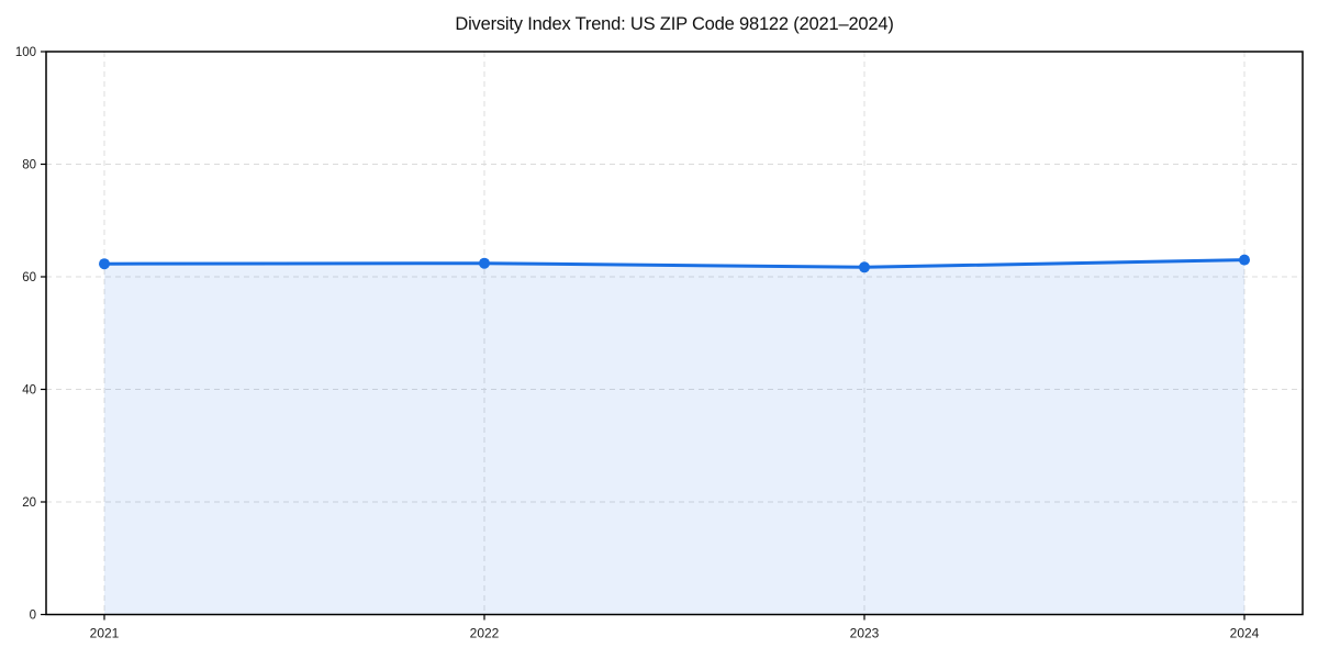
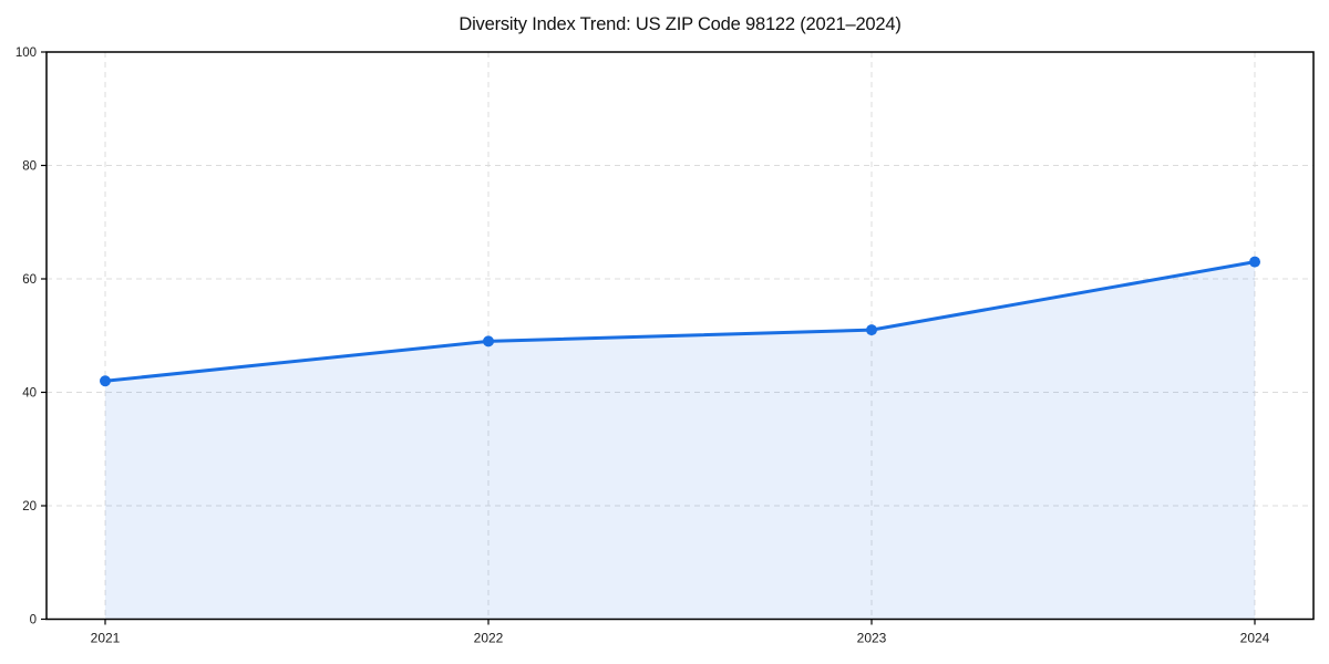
2021: 62 -> 42
2022: 62 -> 49
2023: 62 -> 51
